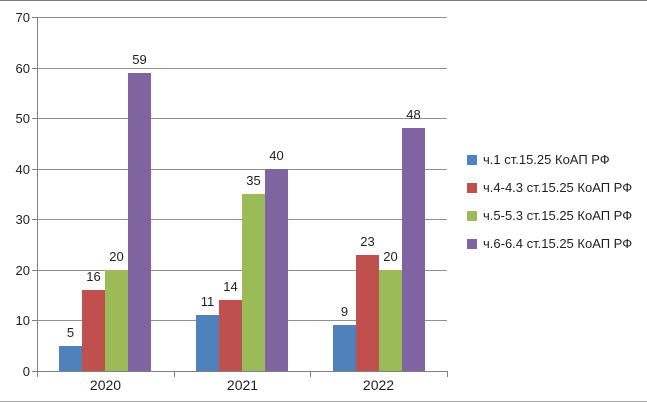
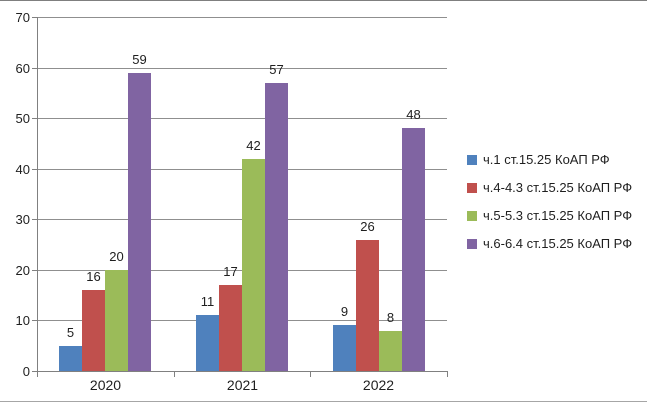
ч.4-4.3 ст.15.25 КоАП РФ/2021: 14 -> 17
ч.5-5.3 ст.15.25 КоАП РФ/2021: 35 -> 42
ч.6-6.4 ст.15.25 КоАП РФ/2021: 40 -> 57
ч.4-4.3 ст.15.25 КоАП РФ/2022: 23 -> 26
ч.5-5.3 ст.15.25 КоАП РФ/2022: 20 -> 8
